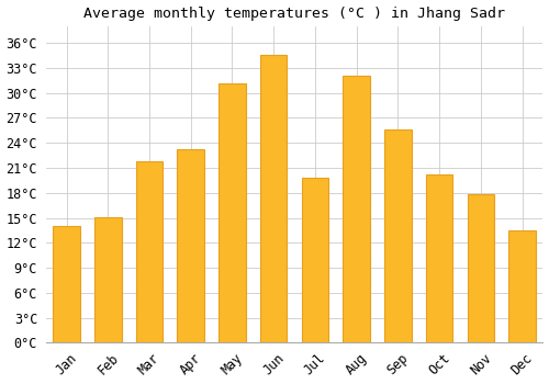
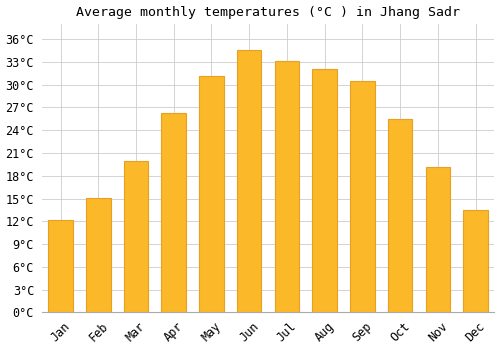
Jan: 14.0°C -> 12.2°C
Mar: 21.8°C -> 20.0°C
Apr: 23.2°C -> 26.3°C
Jul: 19.8°C -> 33.1°C
Sep: 25.6°C -> 30.5°C
Oct: 20.2°C -> 25.5°C
Nov: 17.8°C -> 19.2°C
